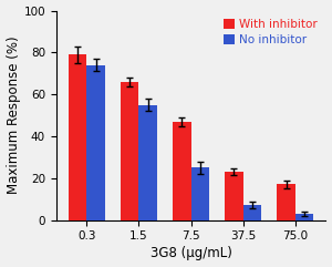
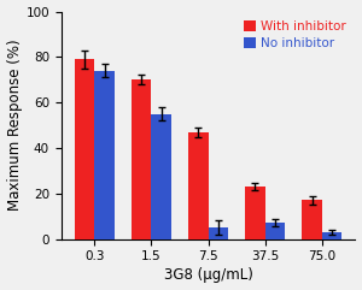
With inhibitor/1.5: 66 -> 70
No inhibitor/7.5: 25 -> 5
